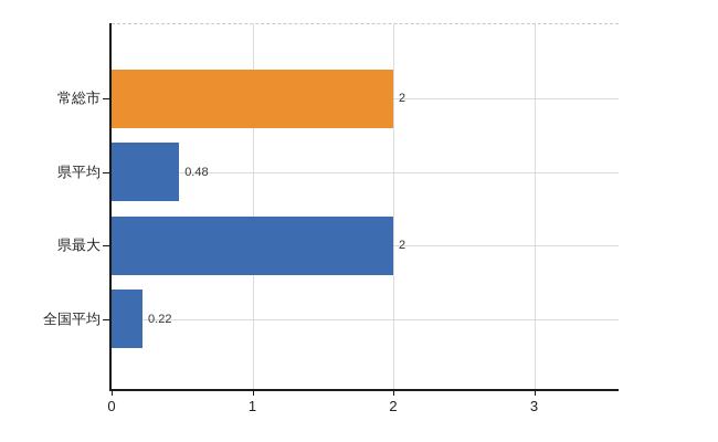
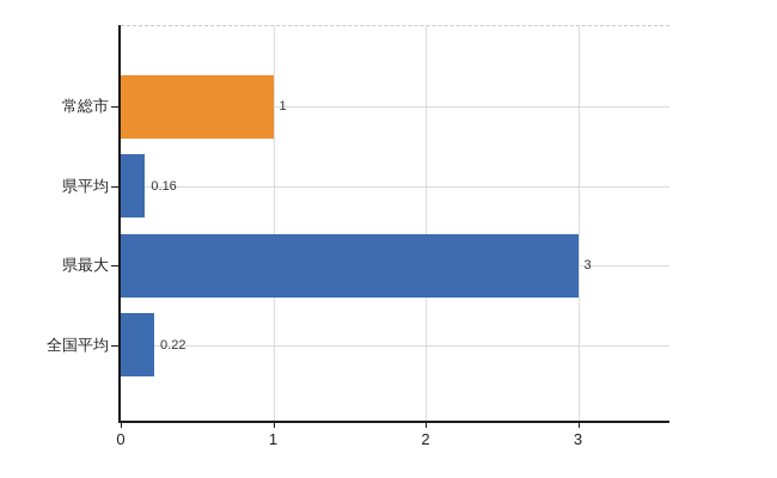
常総市: 2 -> 1
県平均: 0.48 -> 0.16
県最大: 2 -> 3
